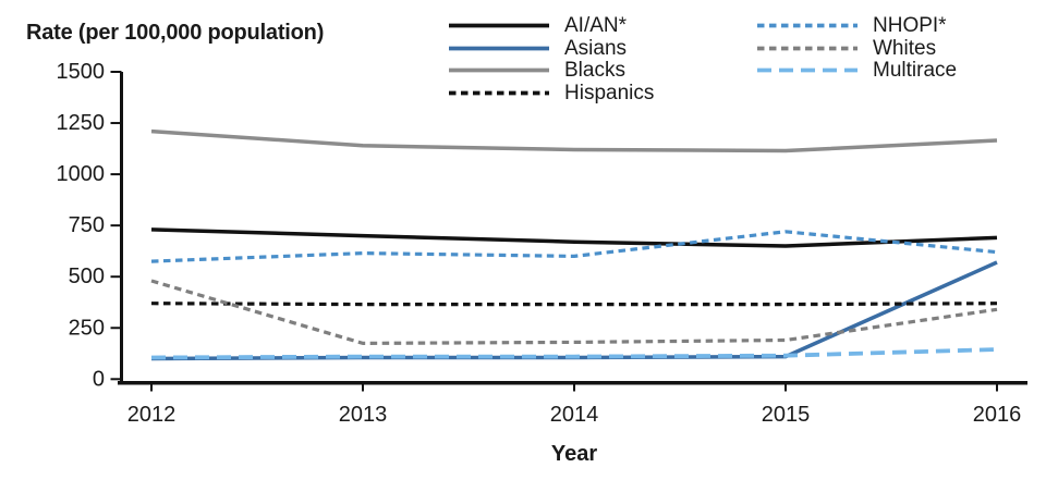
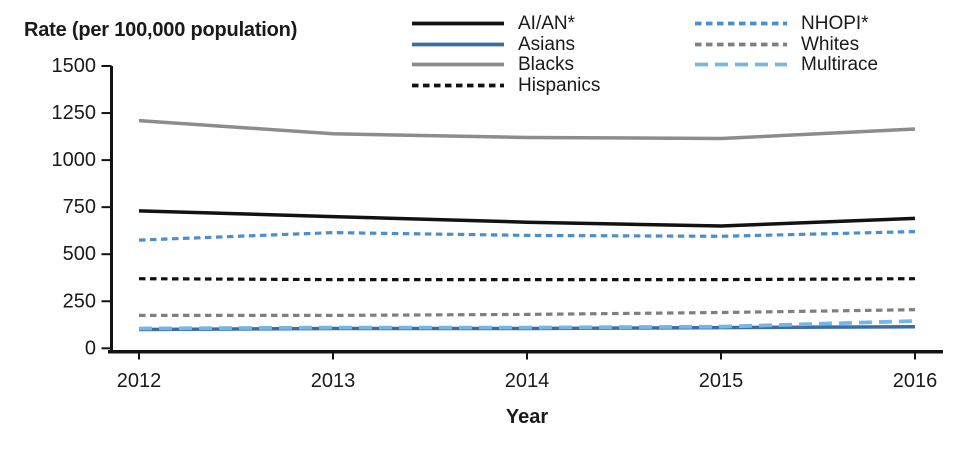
Whites/2012: 480 -> 180
NHOPI*/2015: 720 -> 600
Asians/2016: 570 -> 120
Whites/2016: 340 -> 200
